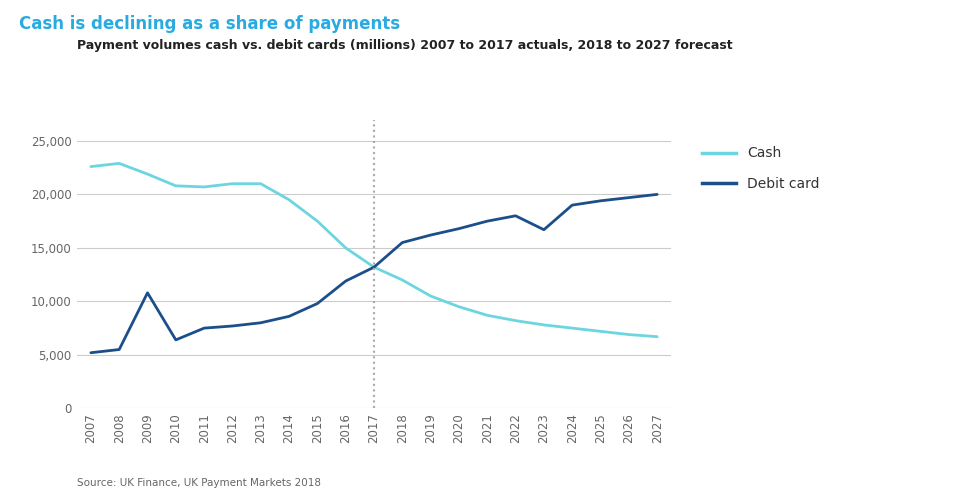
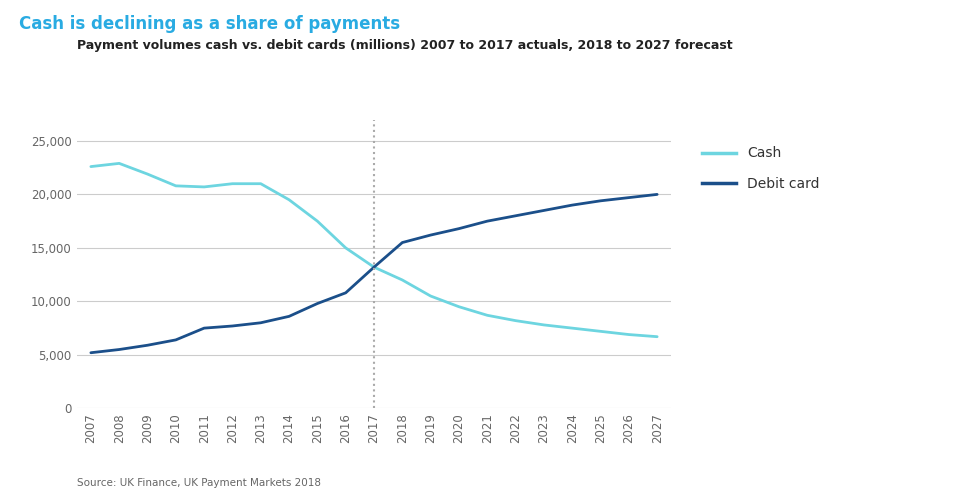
Debit card/2009: 10,800 -> 5,900
Debit card/2016: 11,900 -> 10,800
Debit card/2023: 16,700 -> 18,500
